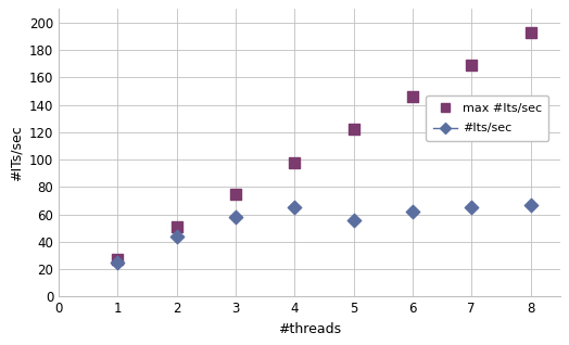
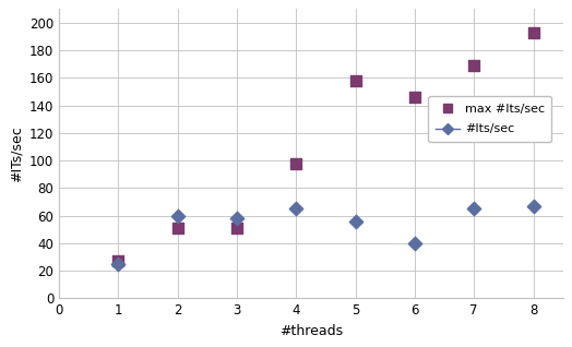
#Its/sec/2: 44 -> 60
max #Its/sec/3: 75 -> 51
max #Its/sec/5: 122 -> 158
#Its/sec/6: 62 -> 40
